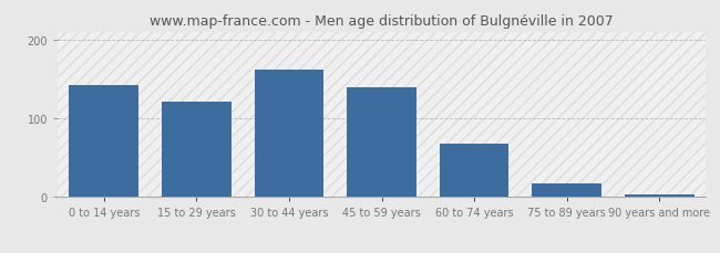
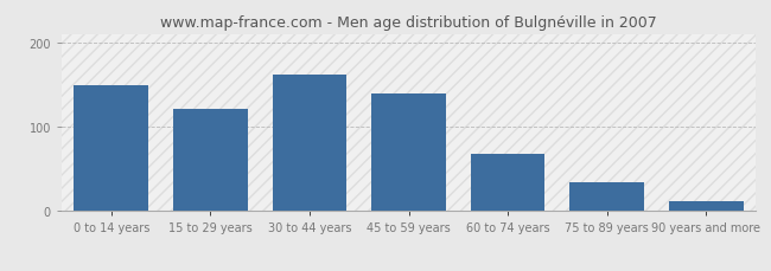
0 to 14 years: 142 -> 150
75 to 89 years: 18 -> 34
90 years and more: 3 -> 12
